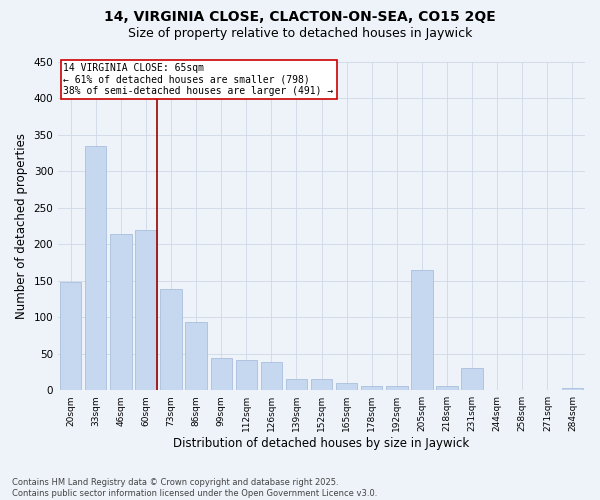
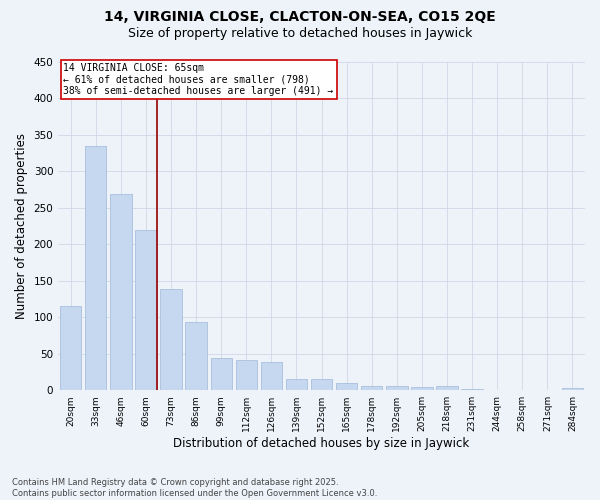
20sqm: 148 -> 115
46sqm: 214 -> 268
205sqm: 164 -> 5
231sqm: 30 -> 1
